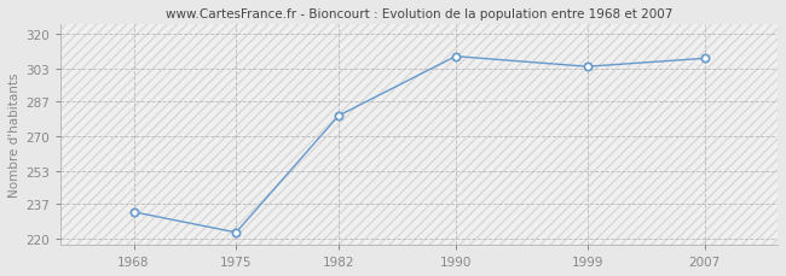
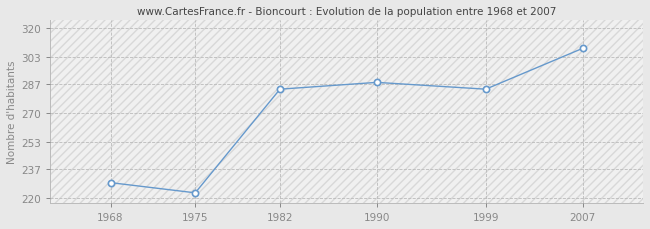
1968: 233 -> 229
1982: 280 -> 284
1990: 309 -> 288
1999: 304 -> 284
